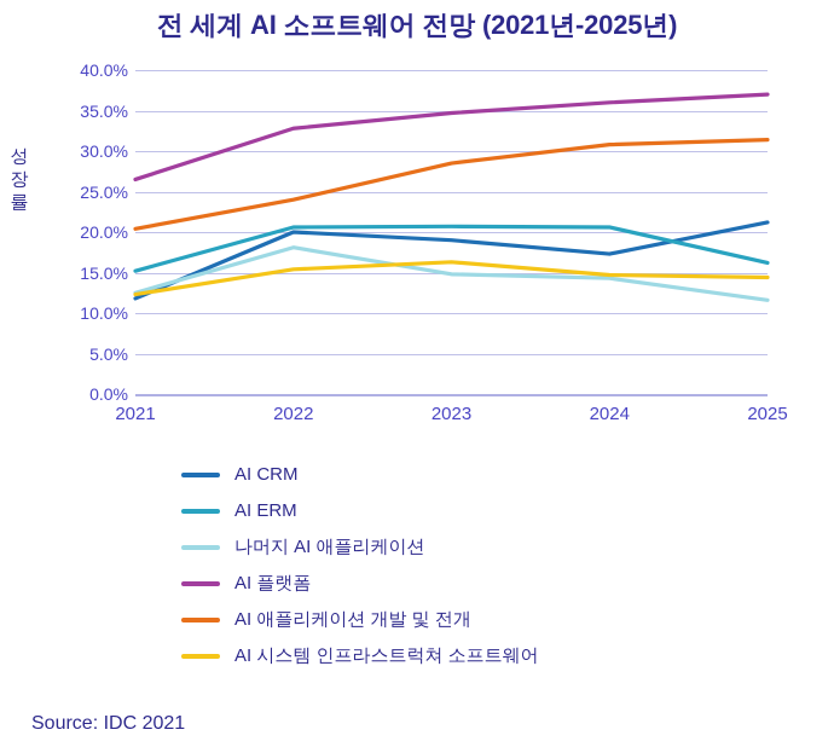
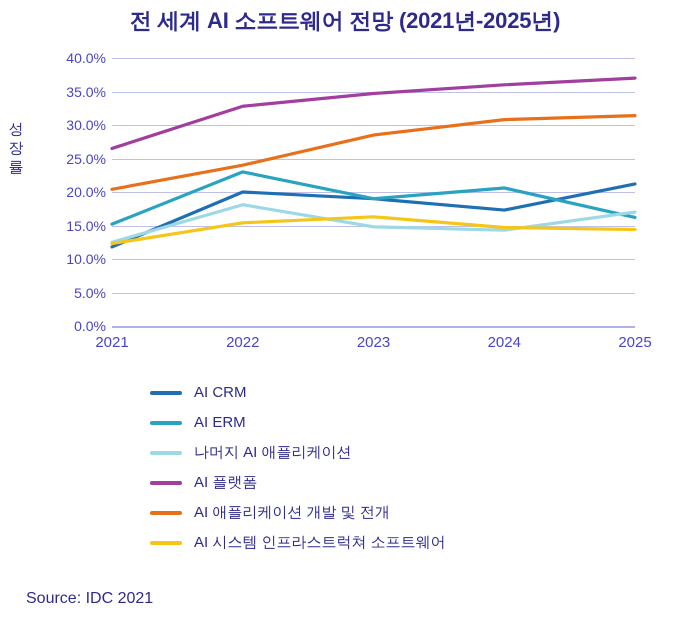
AI ERM/2022: 21% -> 23%
AI ERM/2023: 21% -> 19%
나머지 AI 애플리케이션/2025: 12% -> 17%
